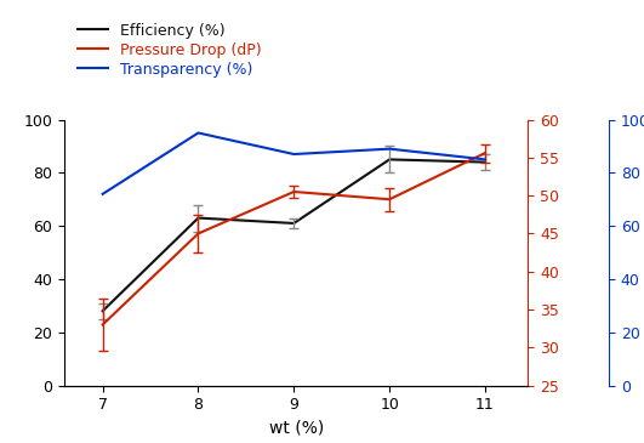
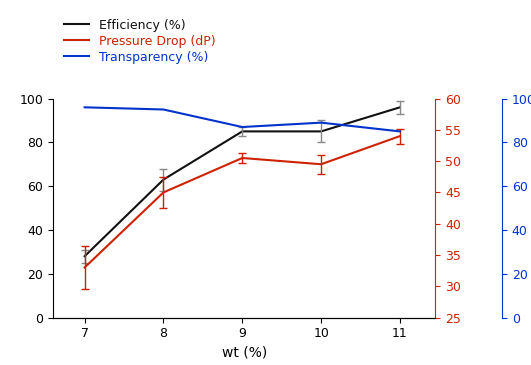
Transparency (%)/7: 72 -> 96
Efficiency (%)/9: 61 -> 85
Efficiency (%)/11: 84 -> 96
Pressure Drop (dP)/11: 55.6 -> 54.0
